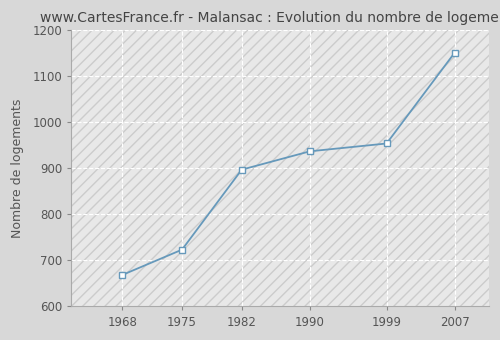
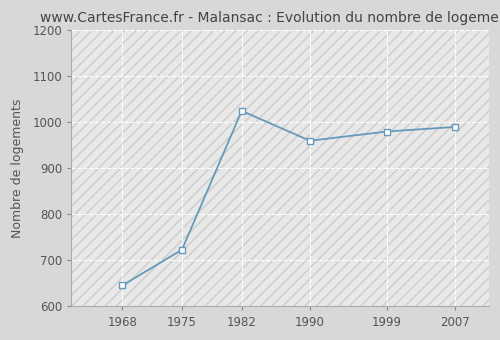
1968: 668 -> 645
1982: 897 -> 1025
1990: 937 -> 960
1999: 954 -> 980
2007: 1152 -> 990
